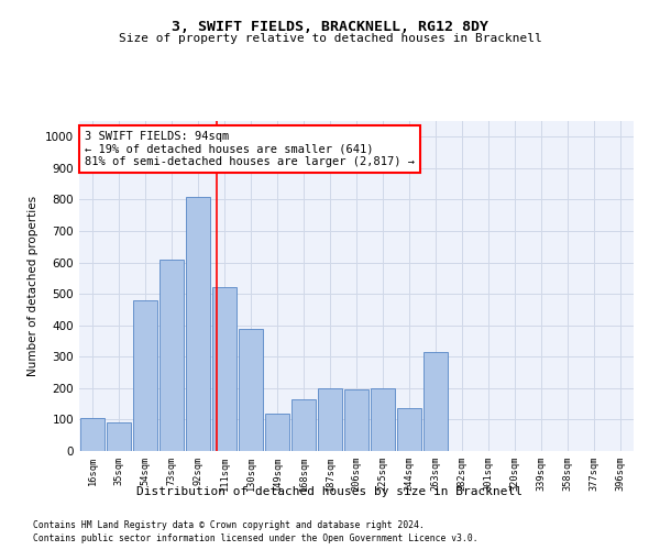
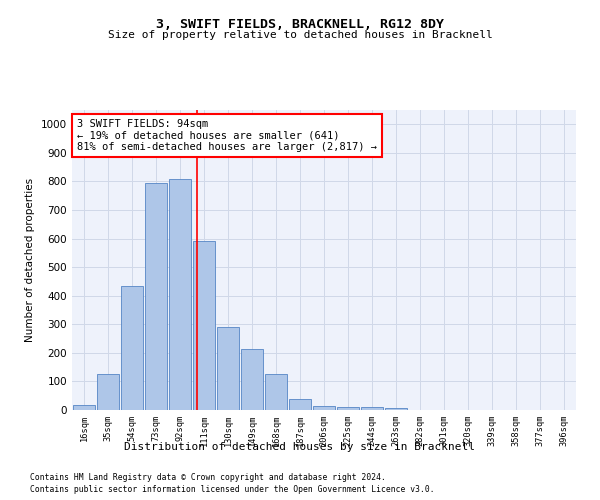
16sqm: 105 -> 18
35sqm: 90 -> 125
54sqm: 480 -> 435
73sqm: 610 -> 795
111sqm: 520 -> 590
130sqm: 390 -> 290
149sqm: 120 -> 212
168sqm: 165 -> 125
187sqm: 200 -> 40
206sqm: 195 -> 15
225sqm: 200 -> 10
244sqm: 135 -> 10
263sqm: 315 -> 8
